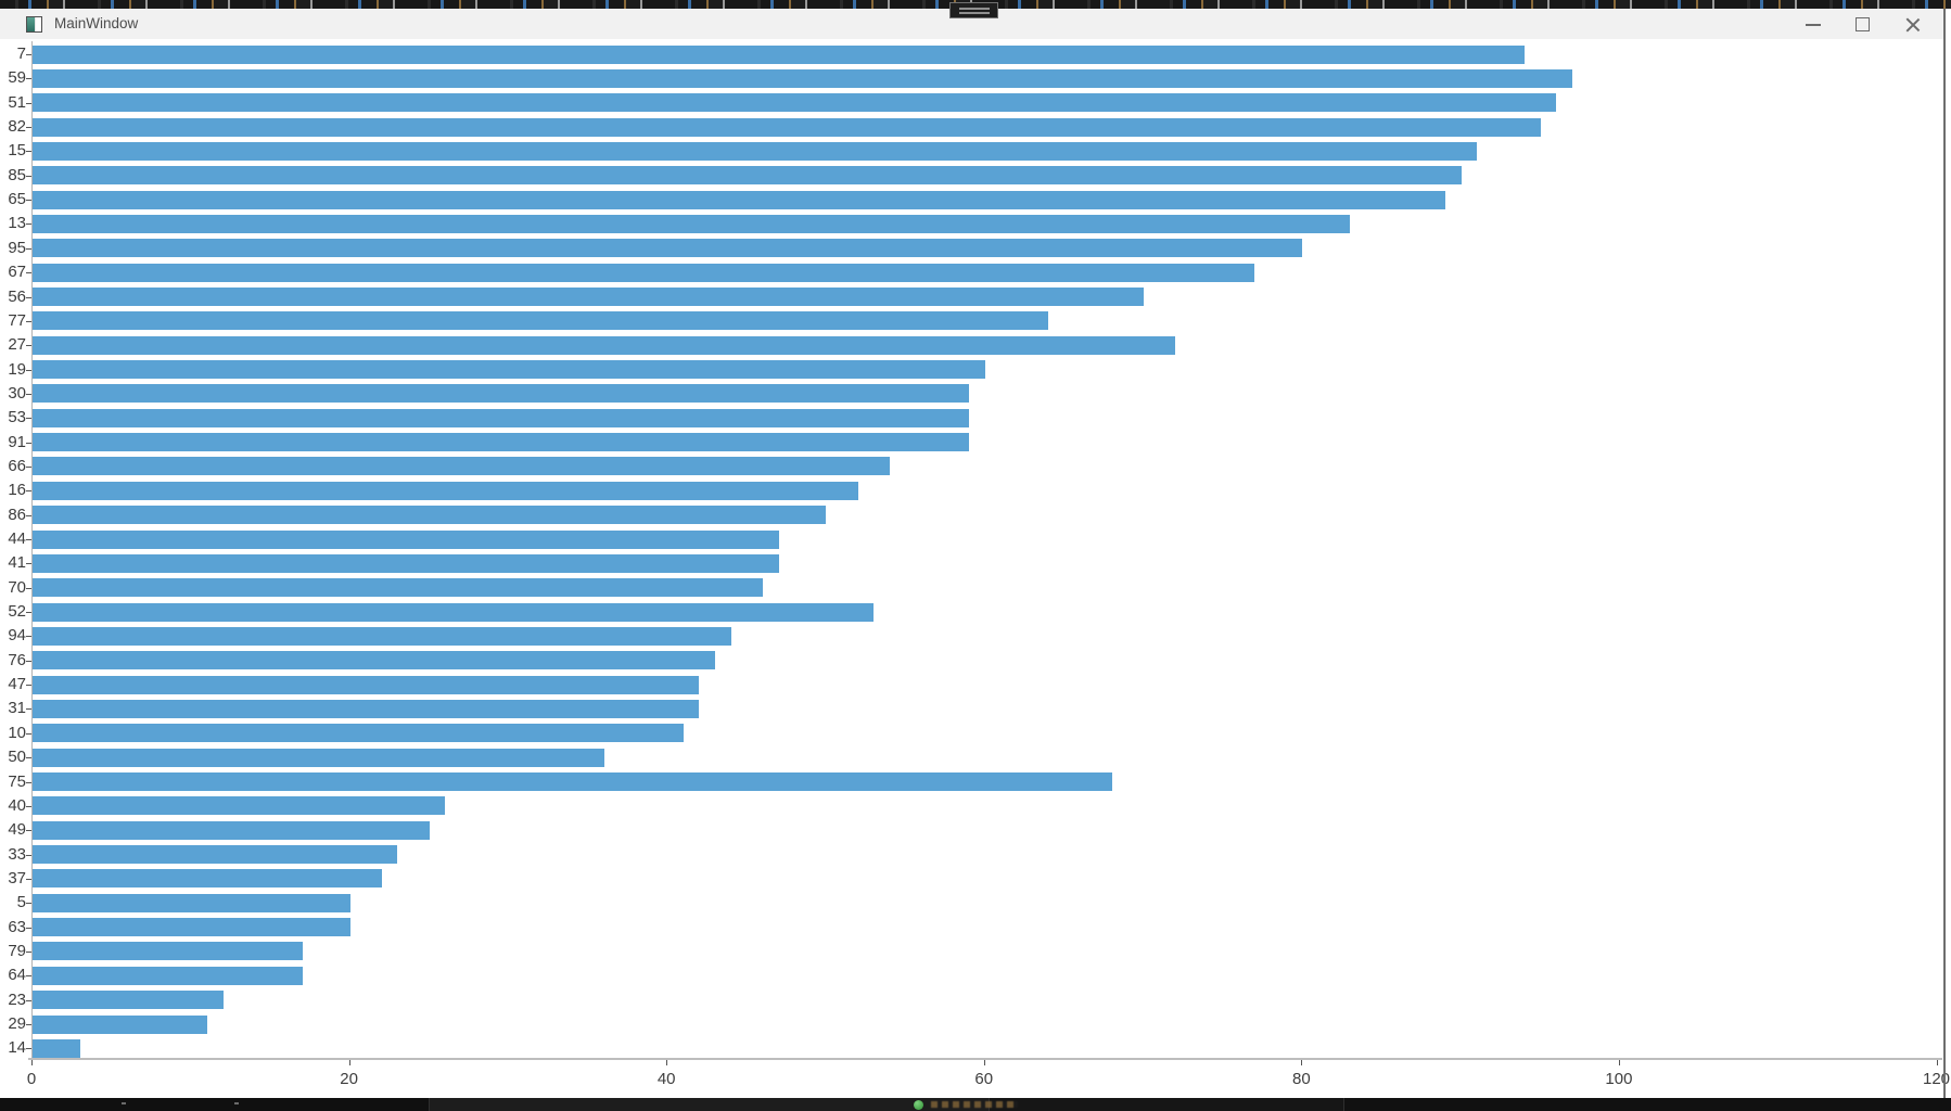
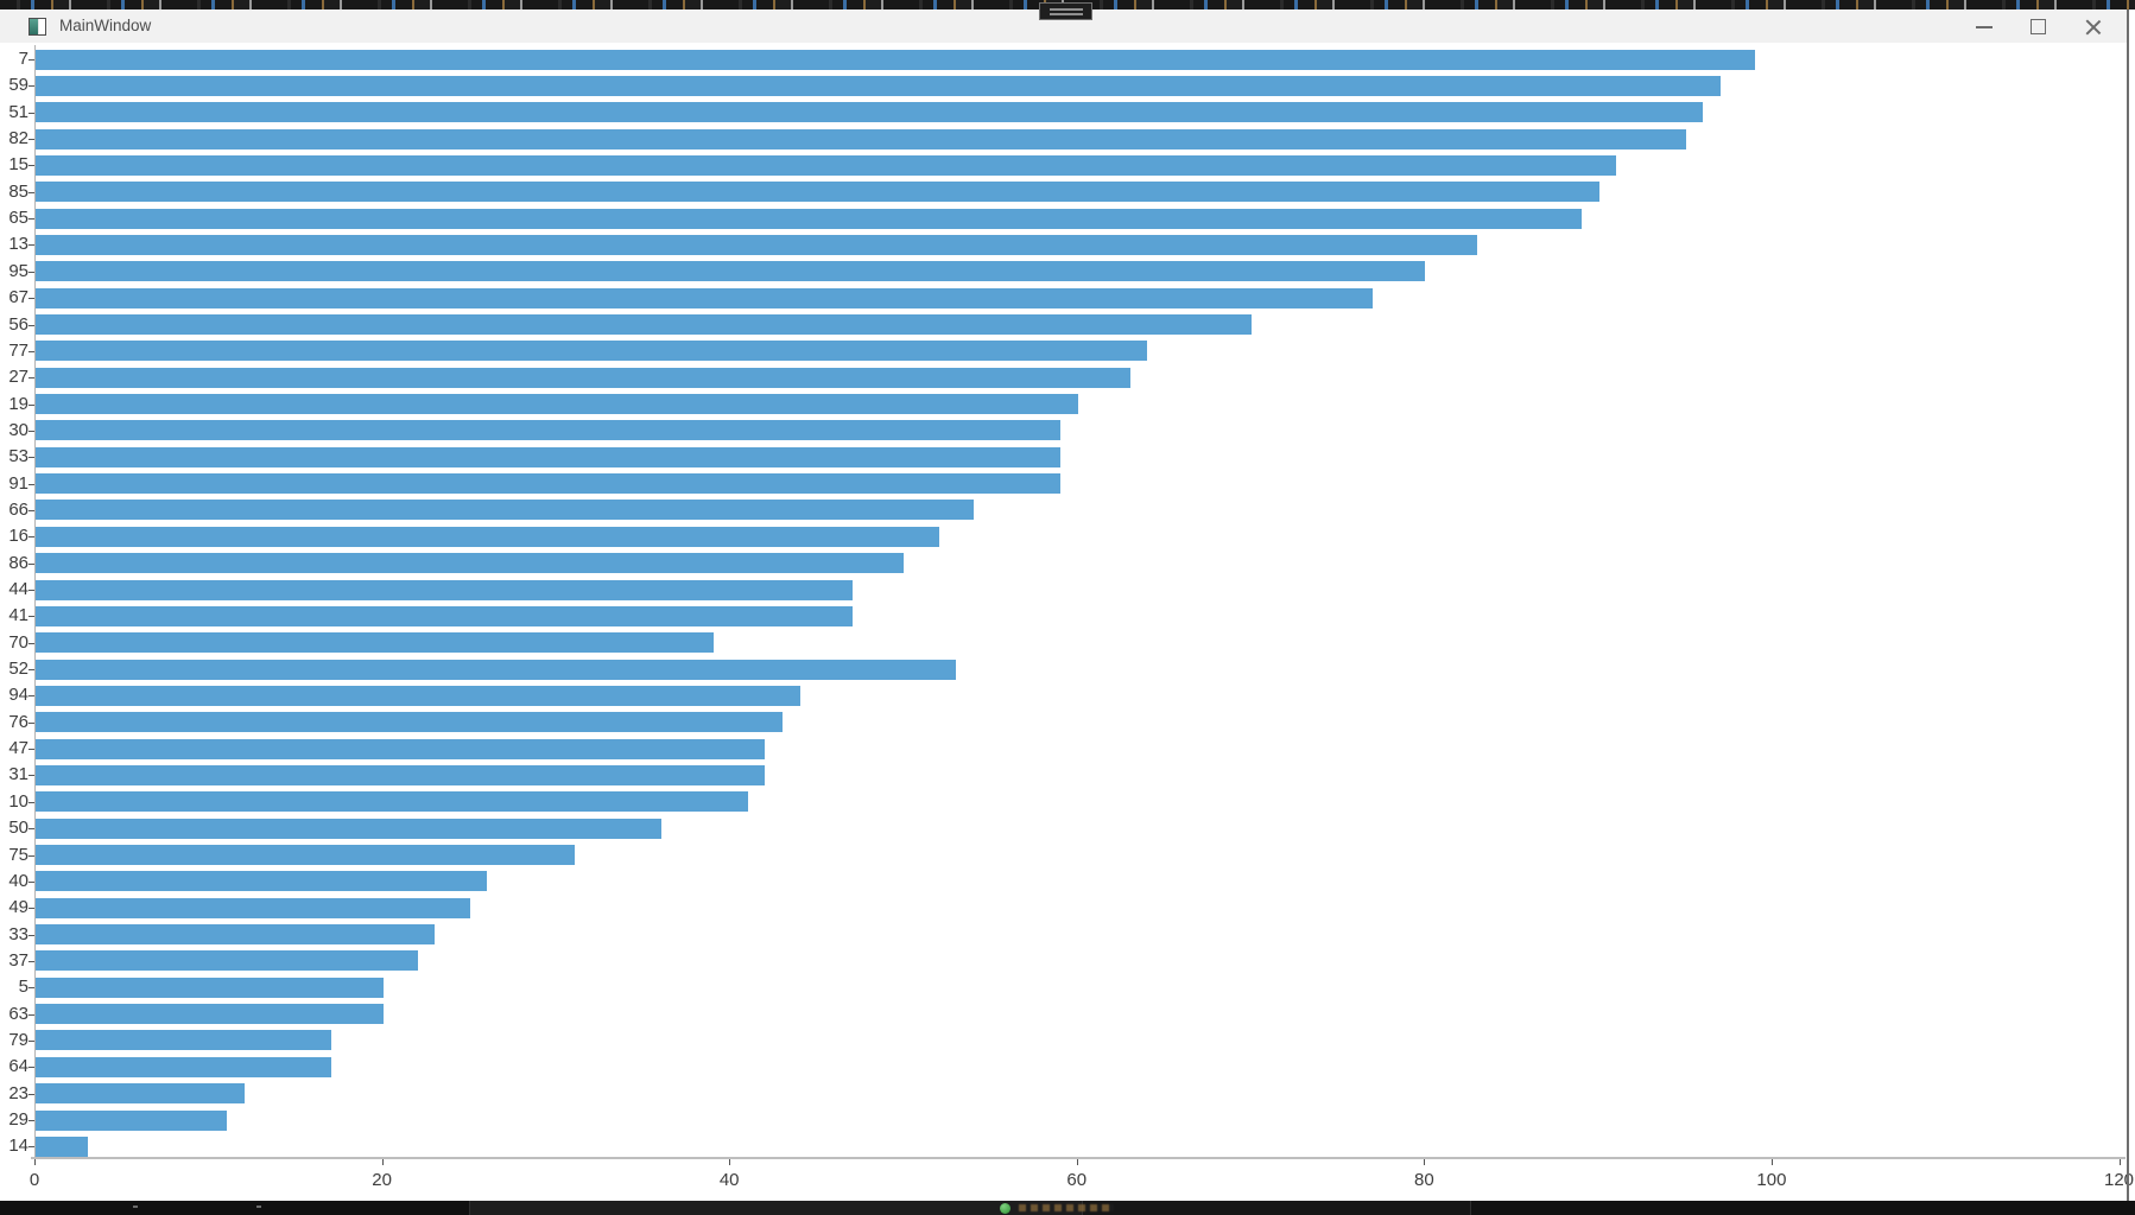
7: 94 -> 99
27: 72 -> 63
70: 46 -> 39
75: 68 -> 31
